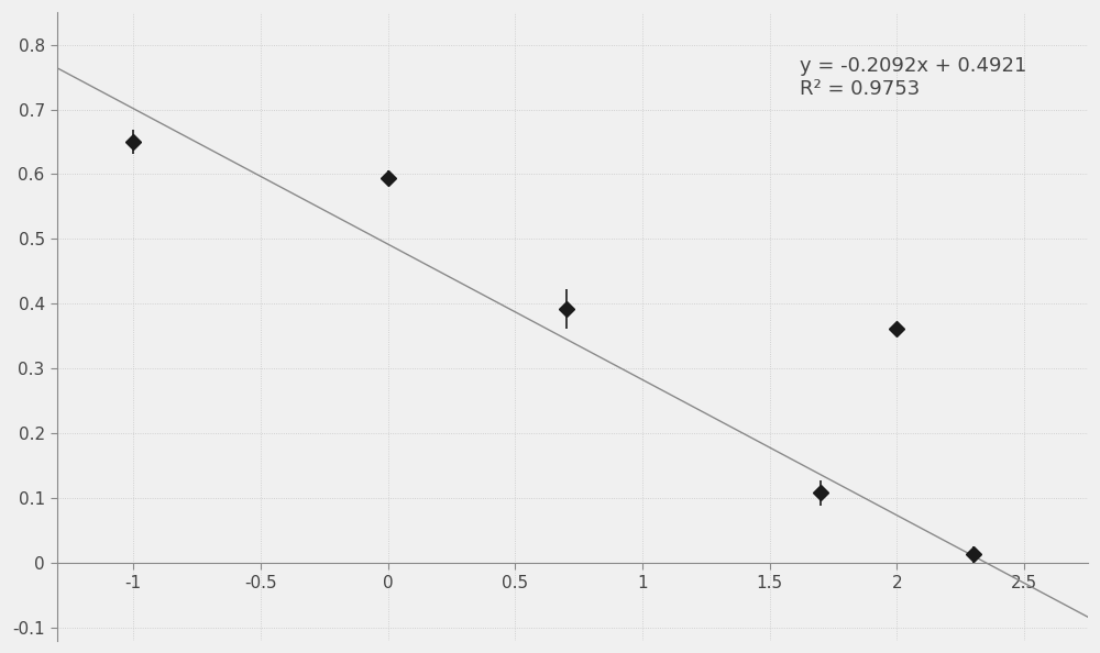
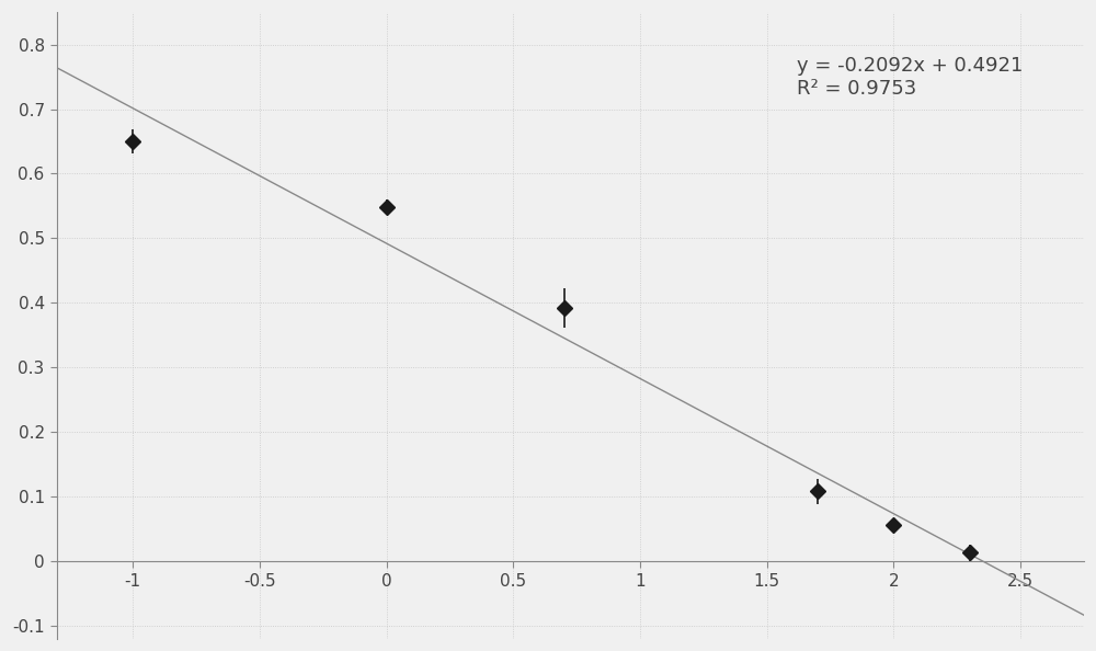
0: 0.594 -> 0.548
2: 0.362 -> 0.057
